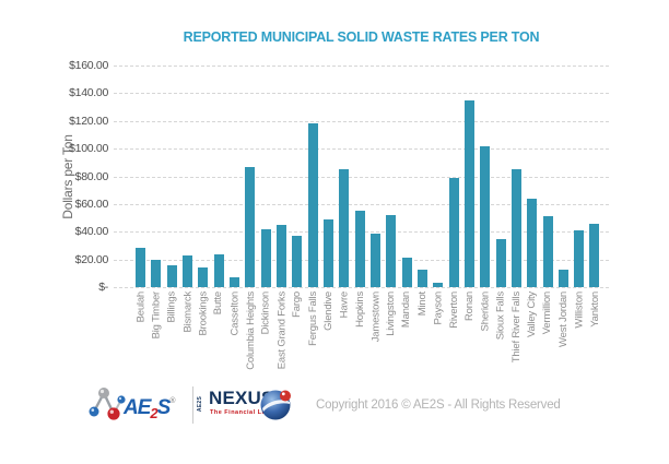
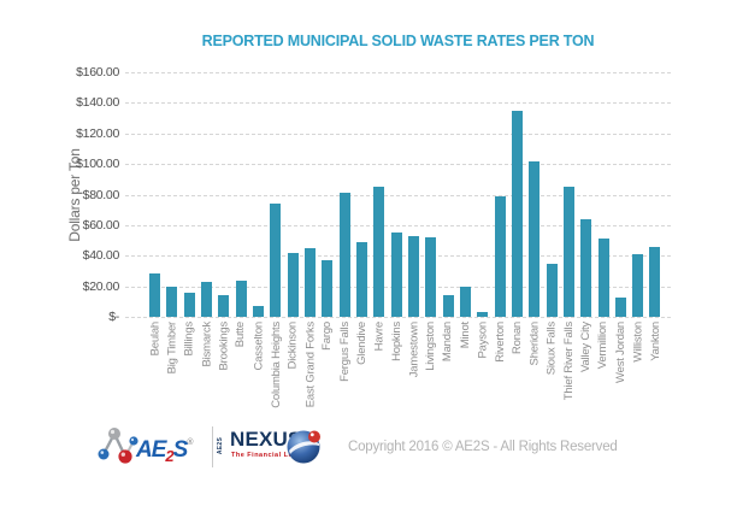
Columbia Heights: $87 -> $74
Fergus Falls: $118 -> $81
Jamestown: $39 -> $53
Mandan: $21 -> $14
Minot: $13 -> $20
